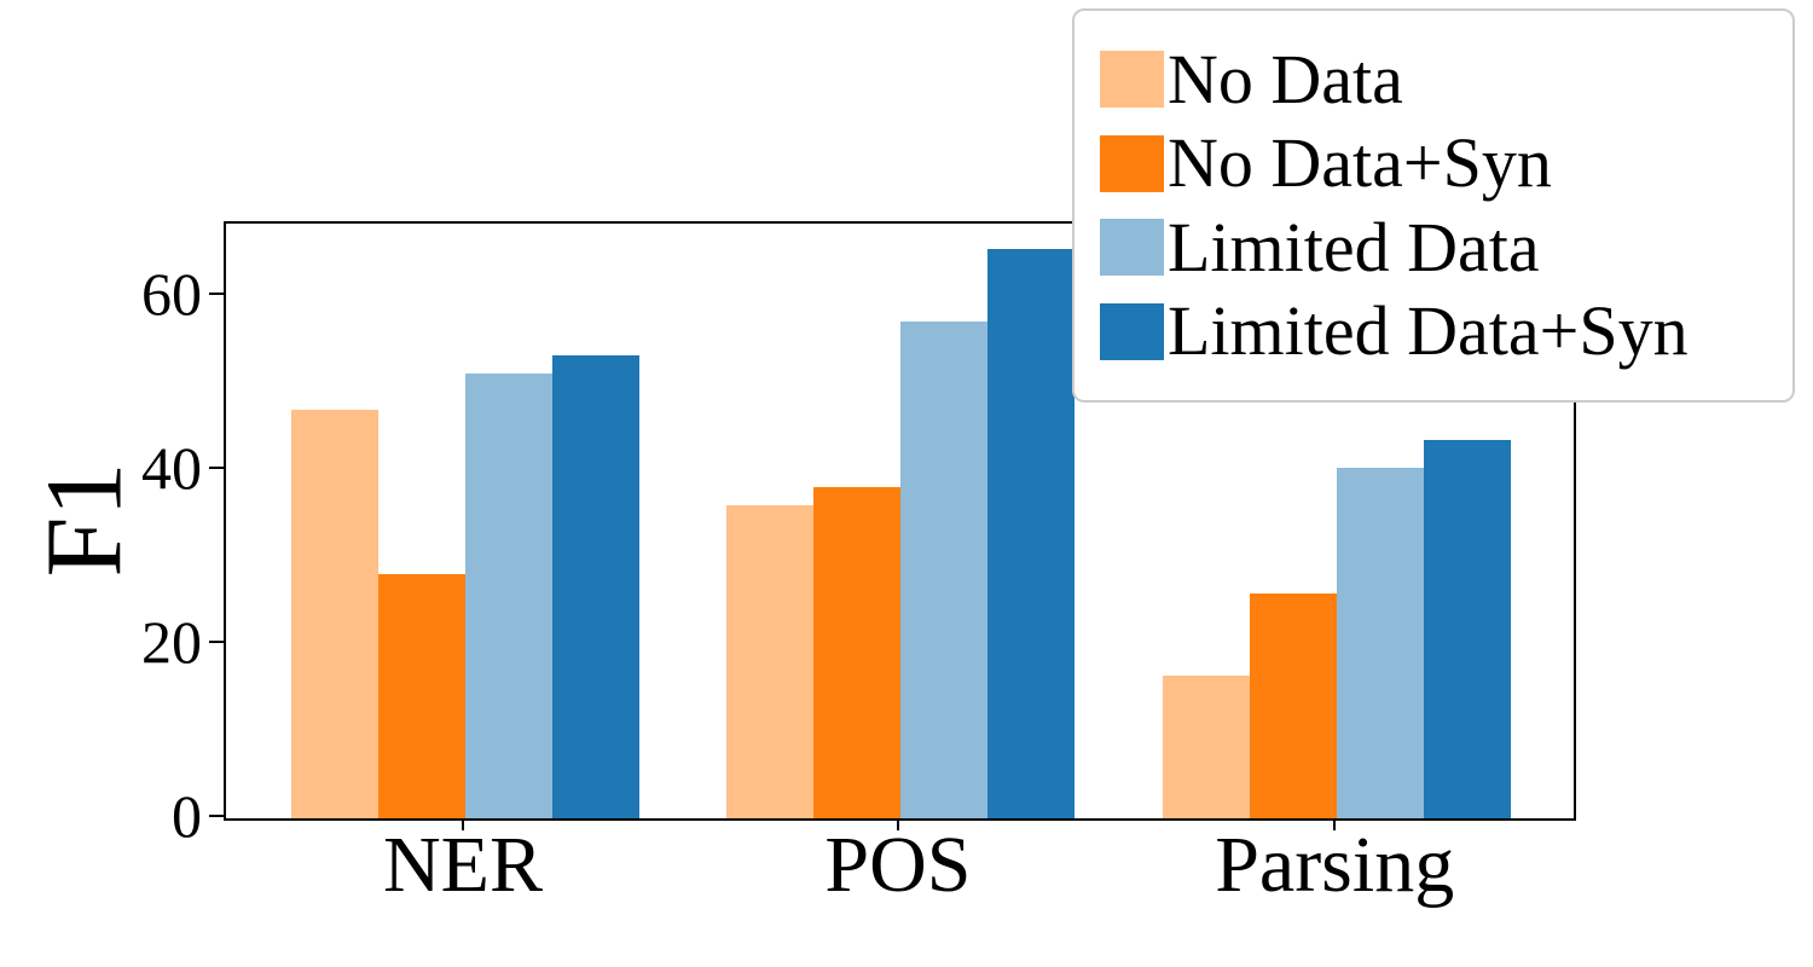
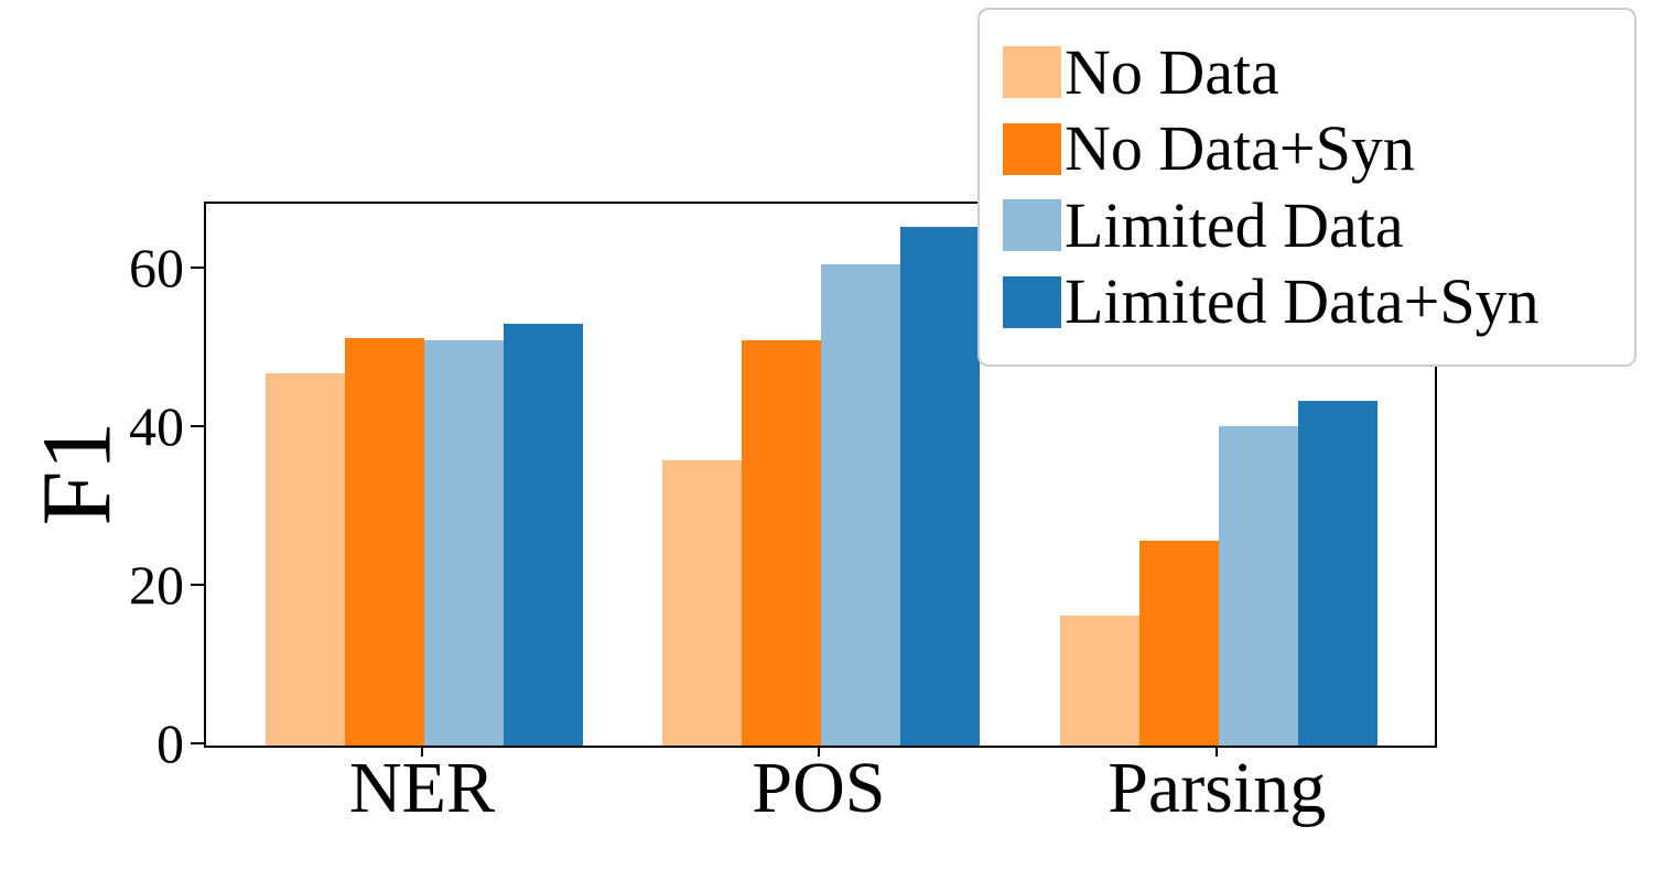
No Data+Syn/NER: 28 -> 51
No Data+Syn/POS: 38 -> 51
Limited Data/POS: 57 -> 61
